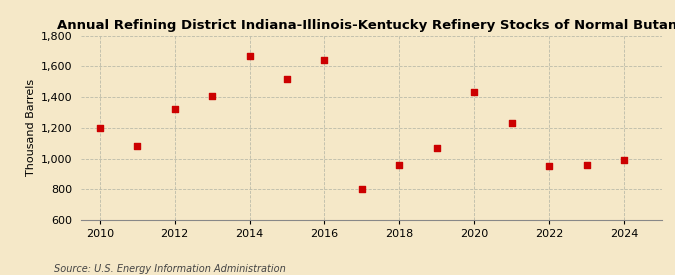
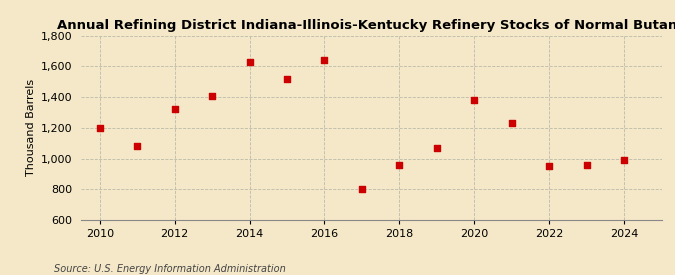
2014: 1,670 -> 1,630
2020: 1,440 -> 1,380
